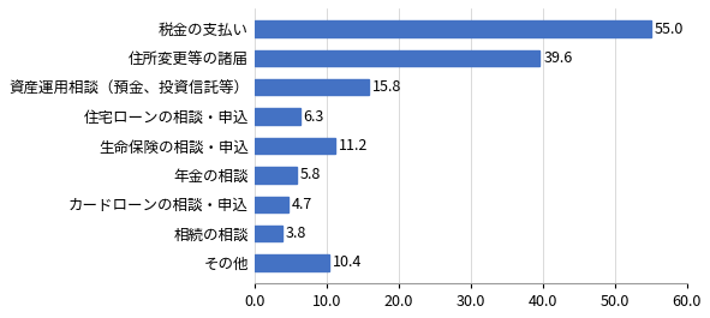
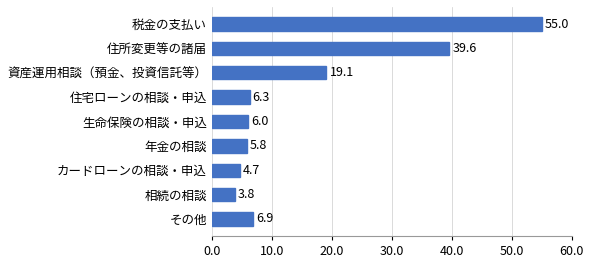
資産運用相談（預金、投資信託等）: 15.8 -> 19.1
生命保険の相談・申込: 11.2 -> 6.0
その他: 10.4 -> 6.9
